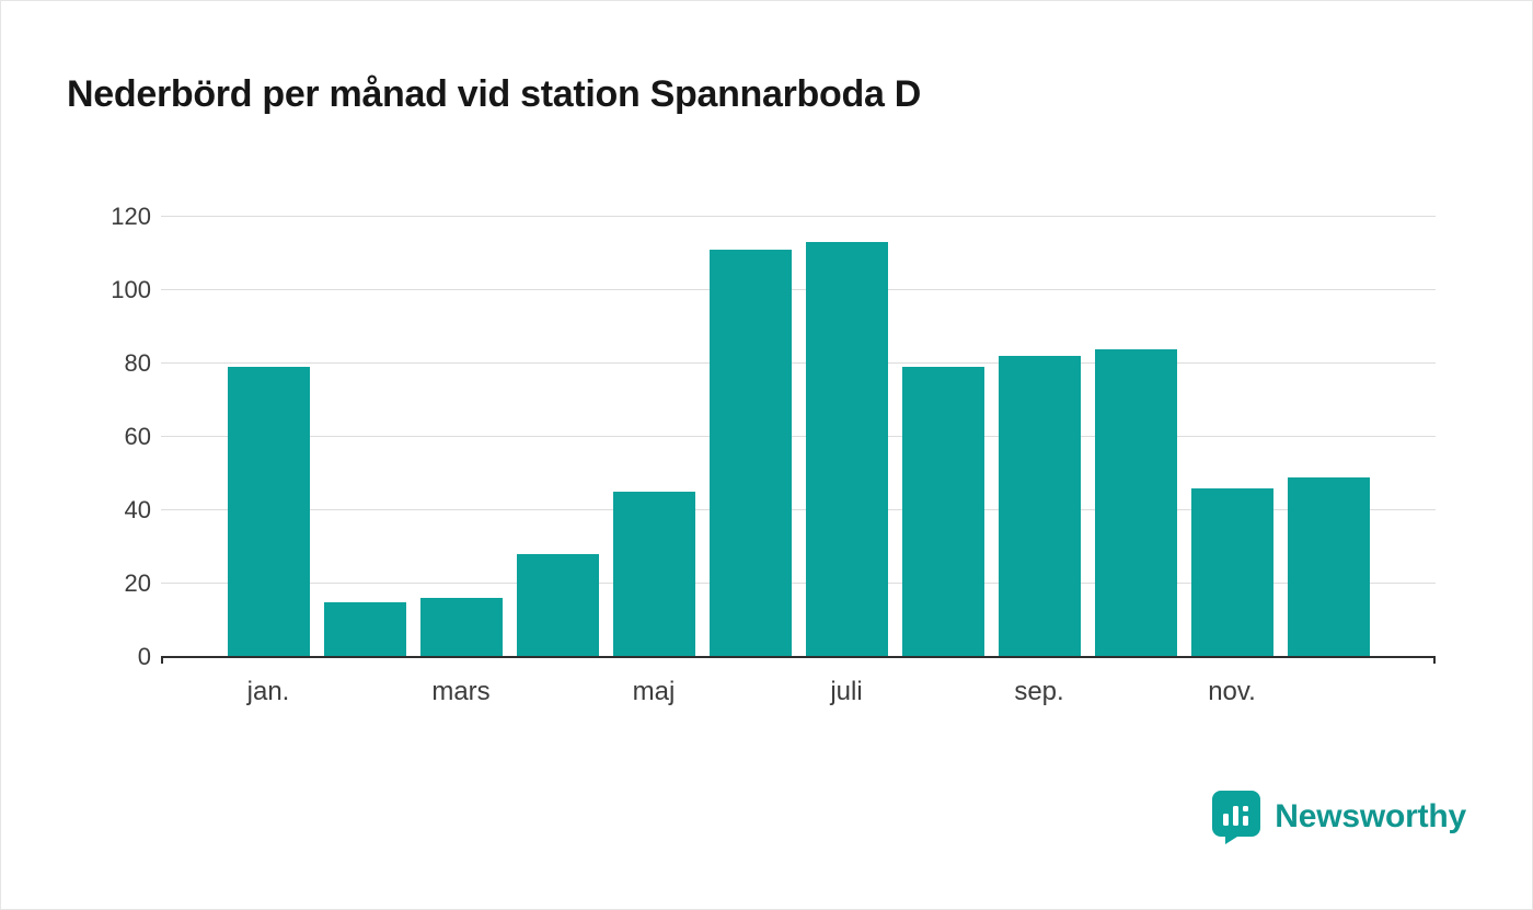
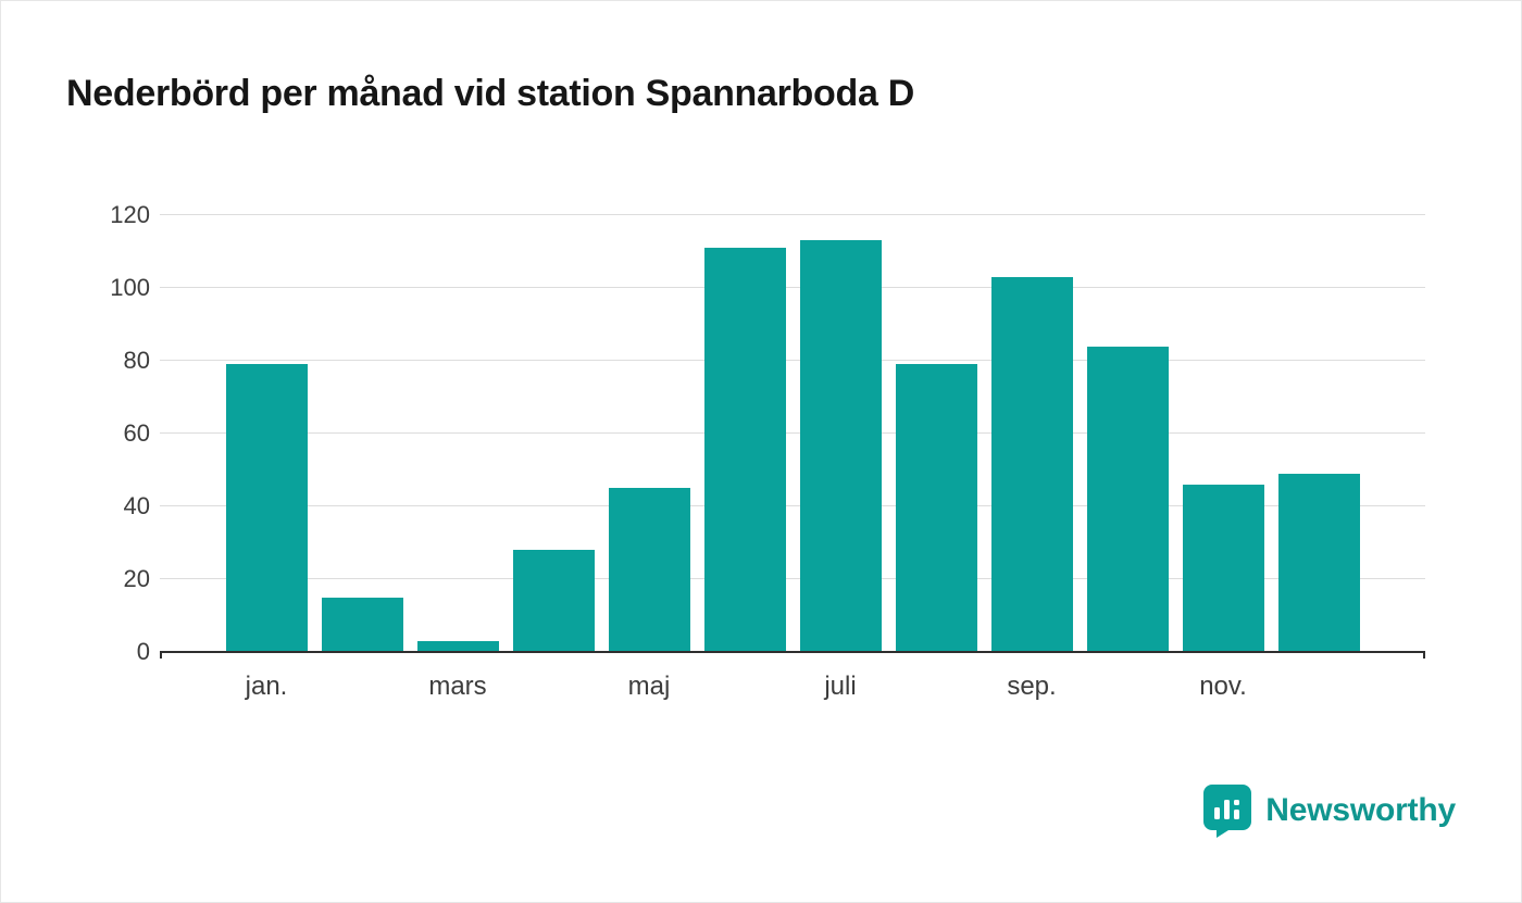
mars: 16 -> 3
sep.: 82 -> 103
